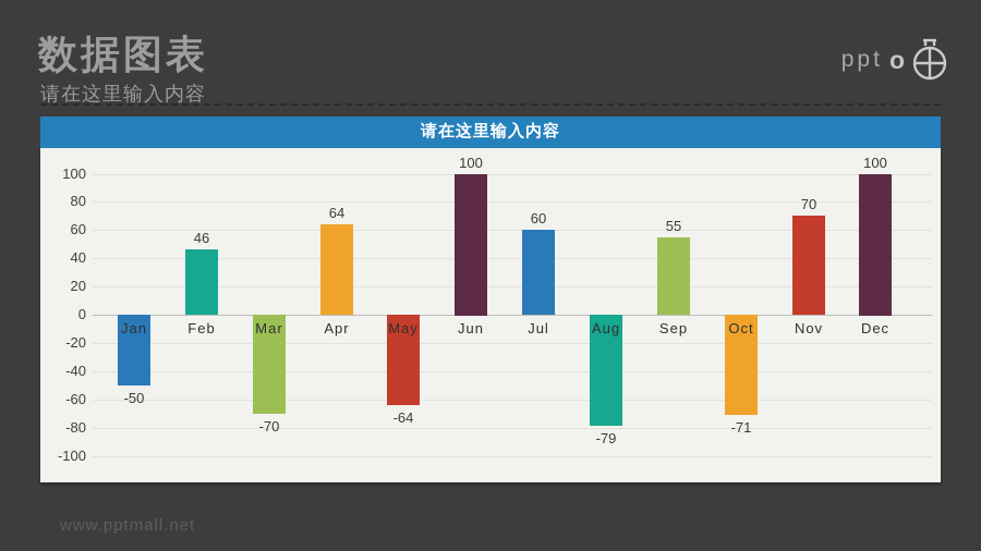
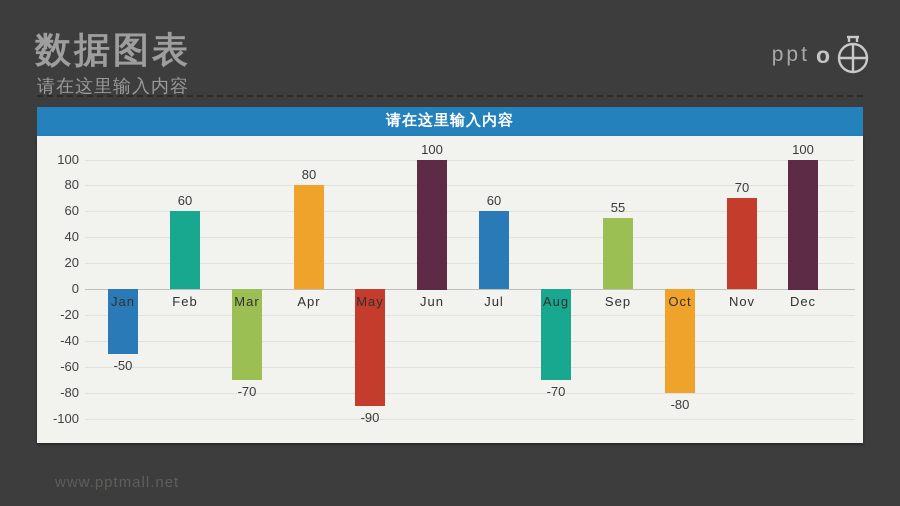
Feb: 46 -> 60
Apr: 64 -> 80
May: -64 -> -90
Aug: -79 -> -70
Oct: -71 -> -80
